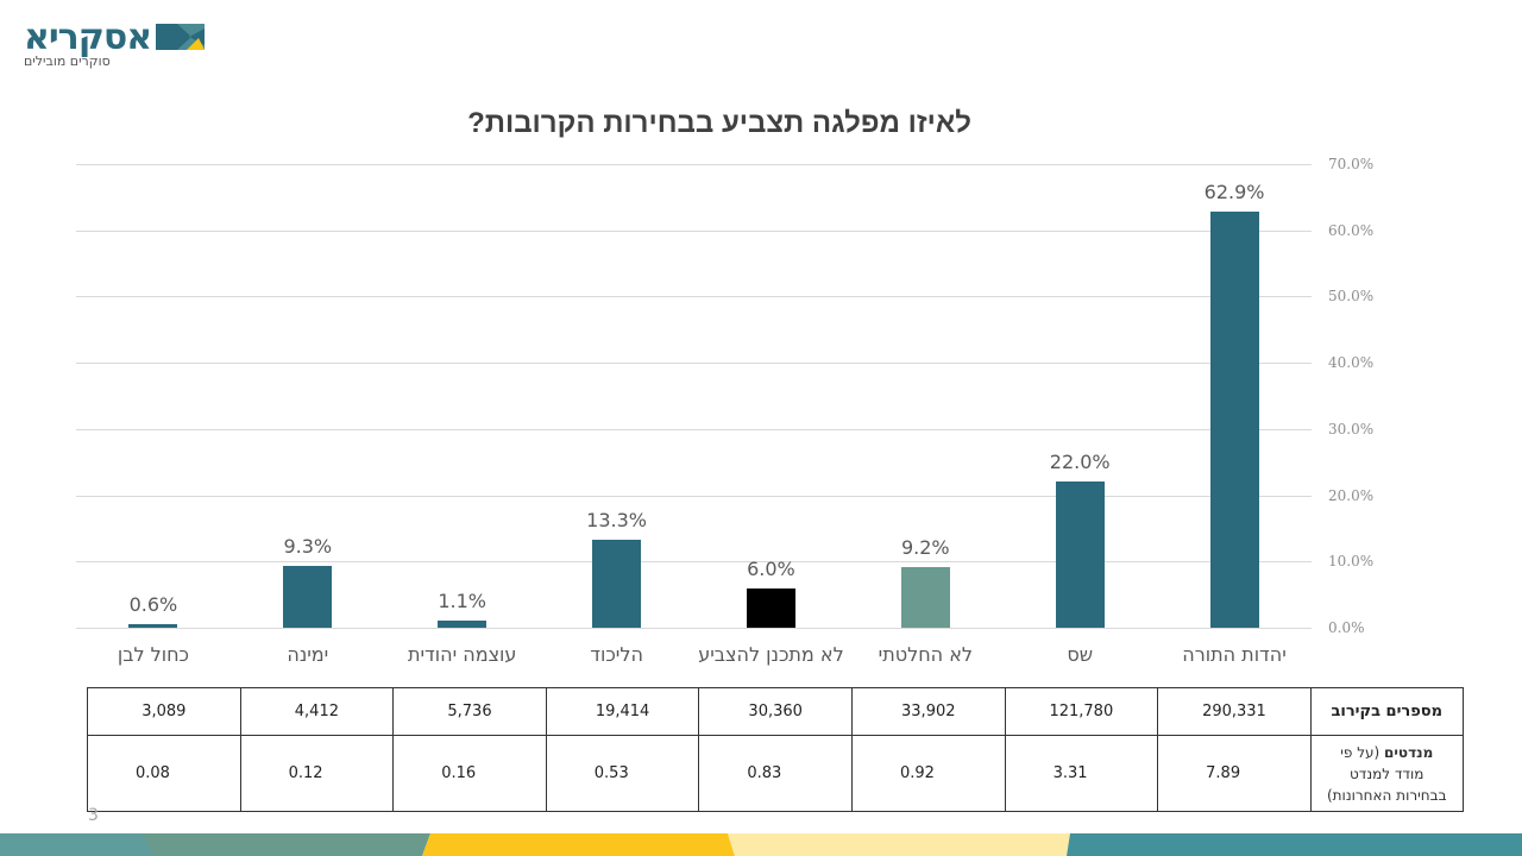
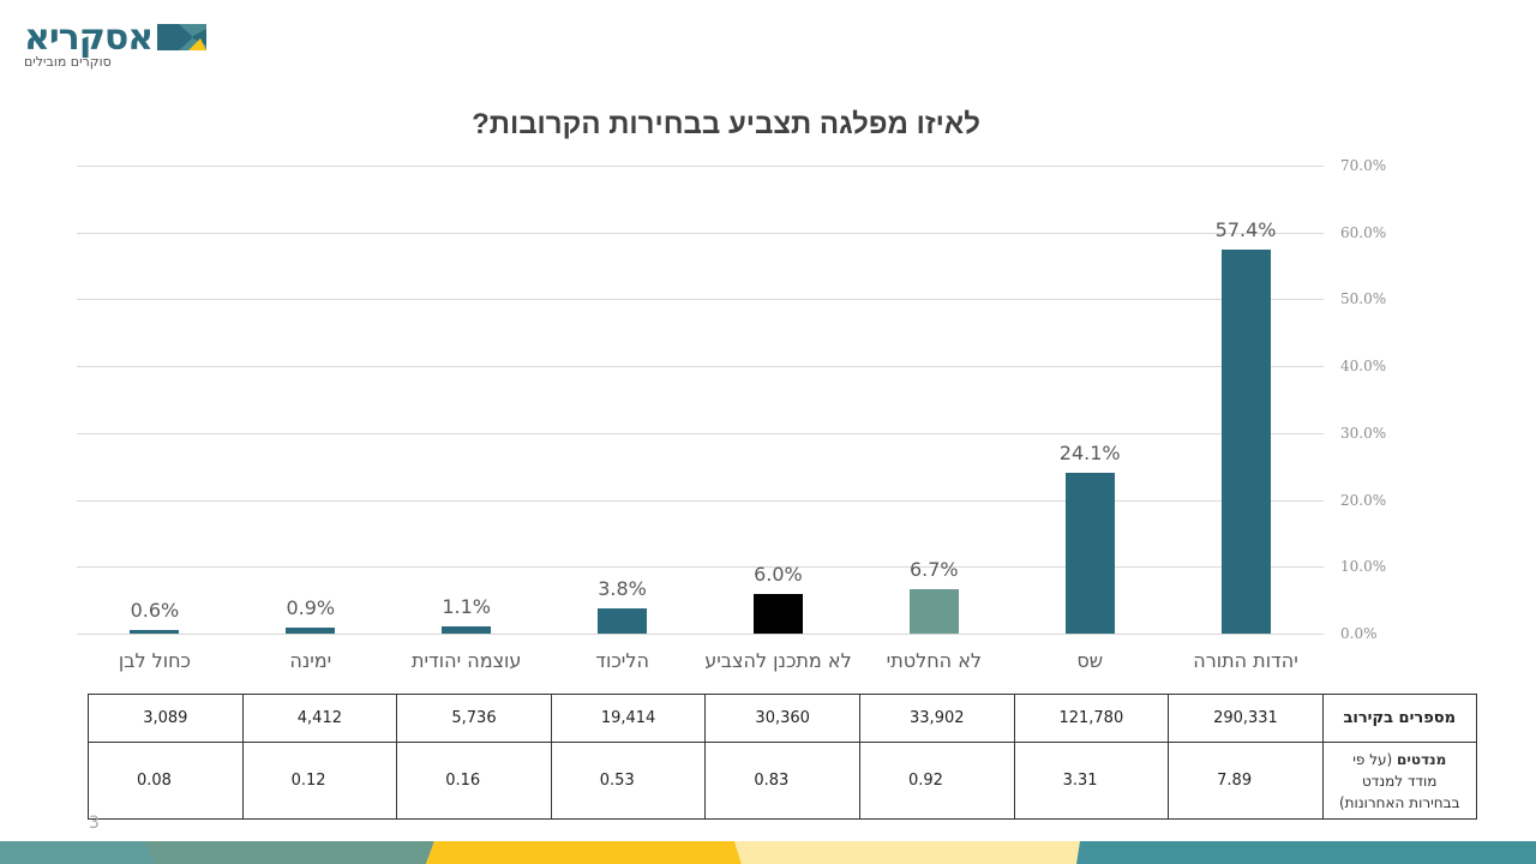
ימינה: 9.3% -> 0.9%
הליכוד: 13.3% -> 3.8%
לא החלטתי: 9.2% -> 6.7%
שס: 22.0% -> 24.1%
יהדות התורה: 62.9% -> 57.4%
